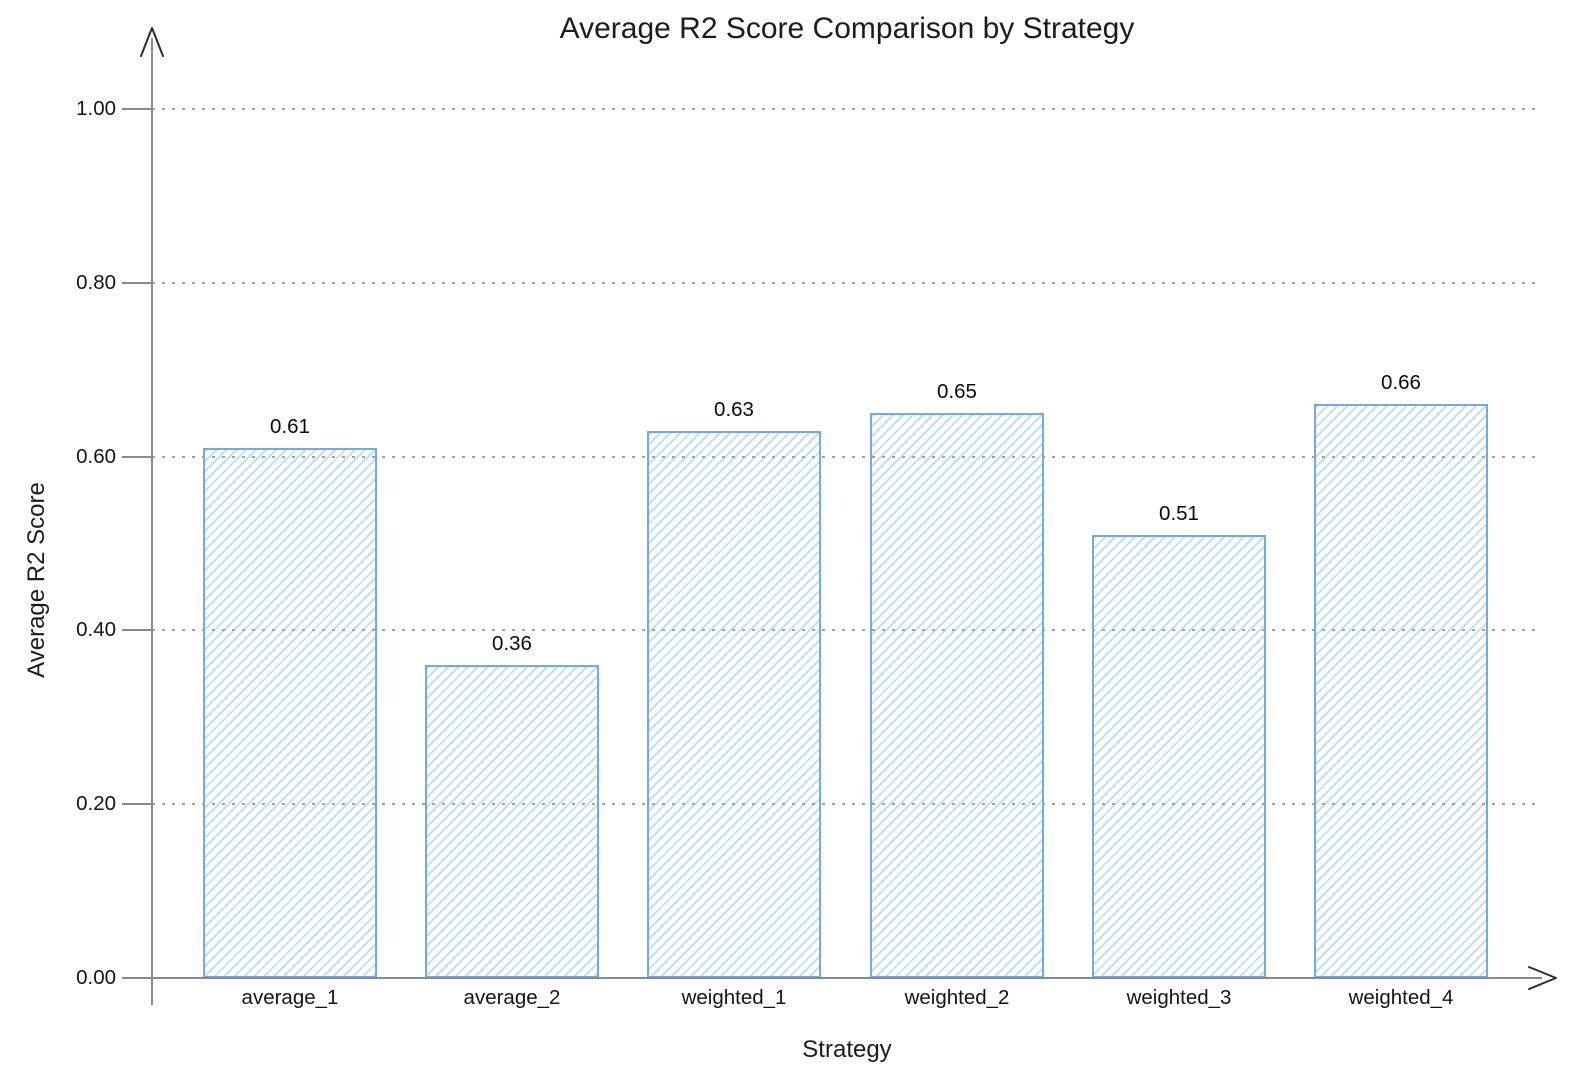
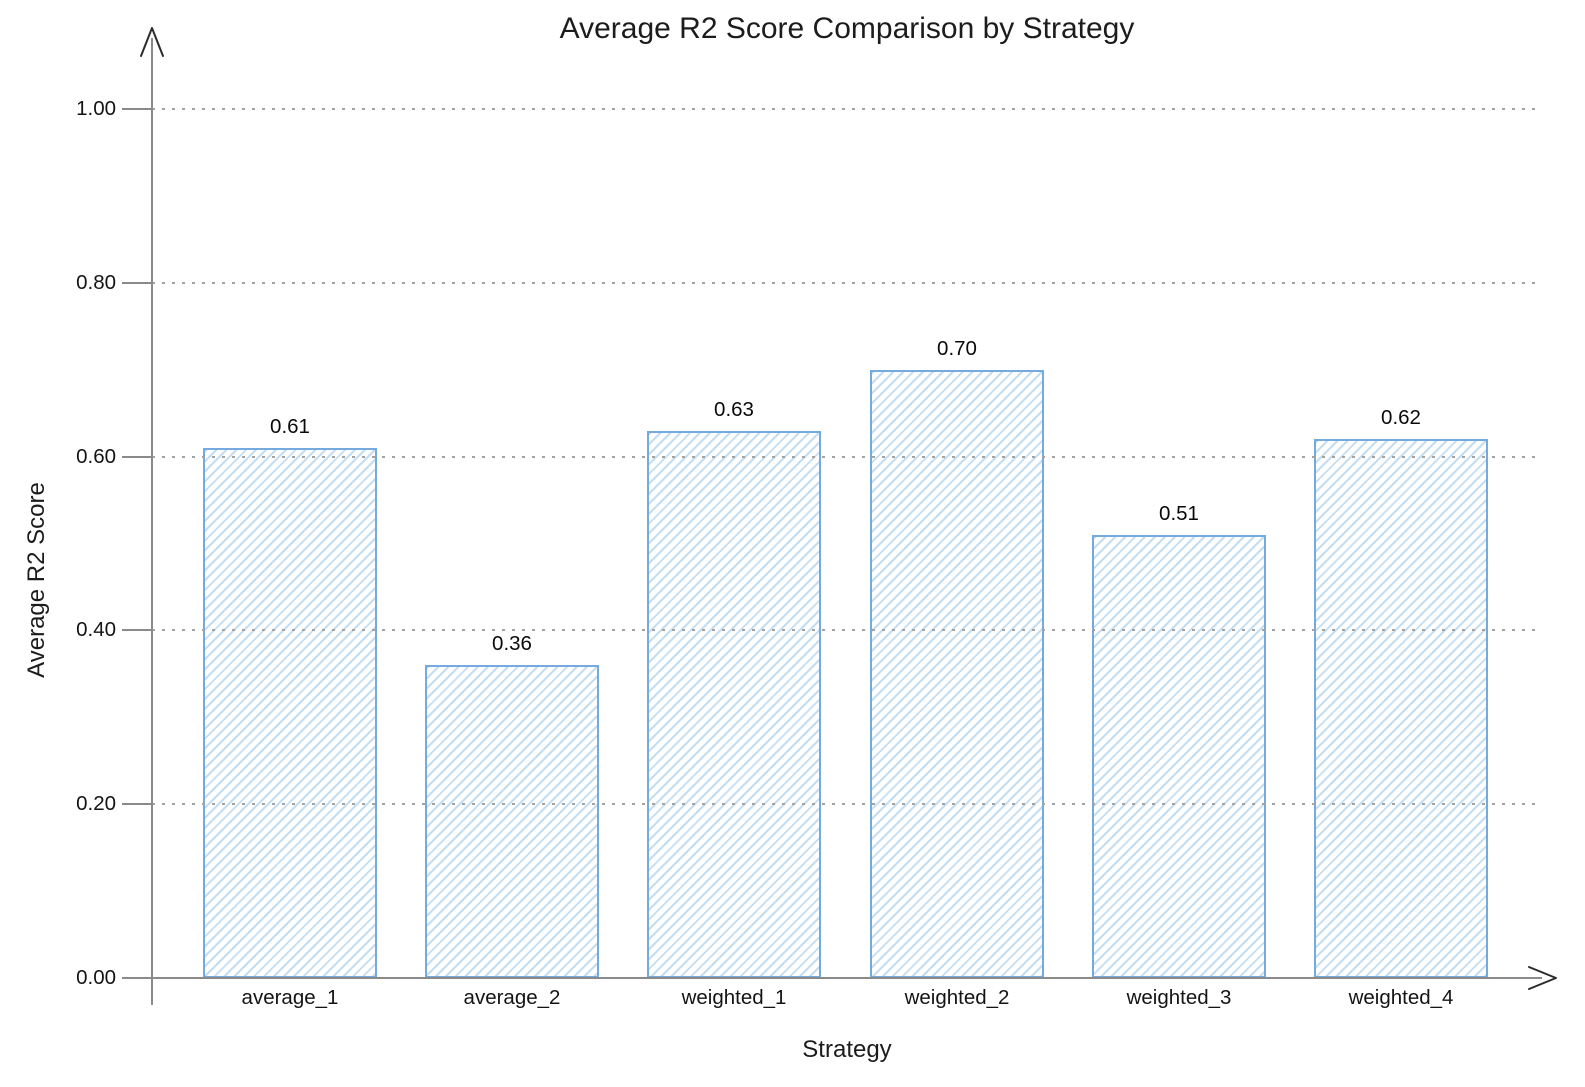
weighted_2: 0.65 -> 0.70
weighted_4: 0.66 -> 0.62
